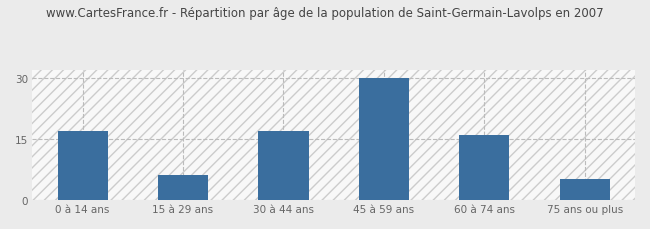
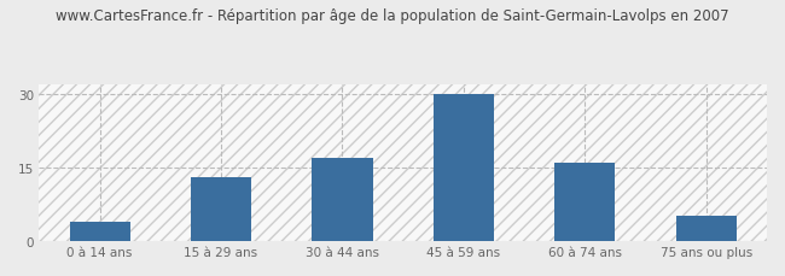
0 à 14 ans: 17 -> 4
15 à 29 ans: 6 -> 13
